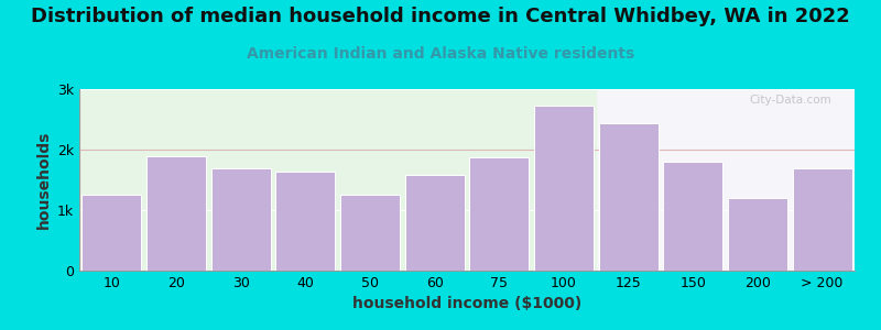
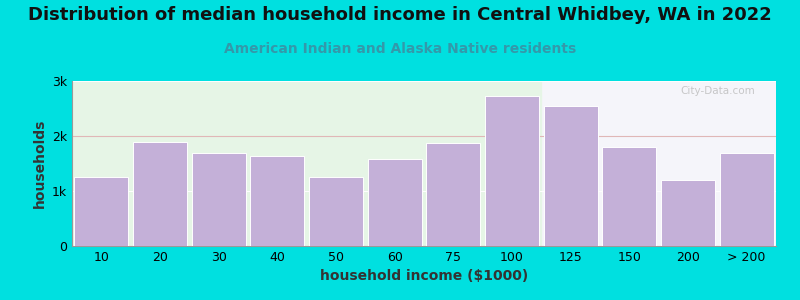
125: 2.44k -> 2.54k
